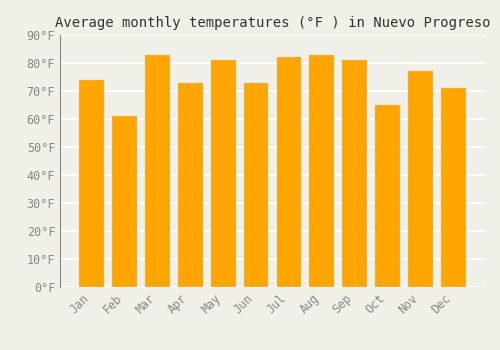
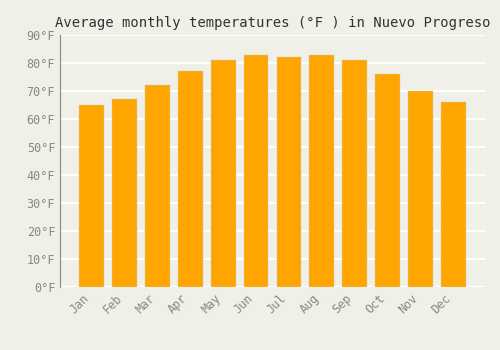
Jan: 74°F -> 65°F
Feb: 61°F -> 67°F
Mar: 83°F -> 72°F
Apr: 73°F -> 77°F
Jun: 73°F -> 83°F
Oct: 65°F -> 76°F
Nov: 77°F -> 70°F
Dec: 71°F -> 66°F
